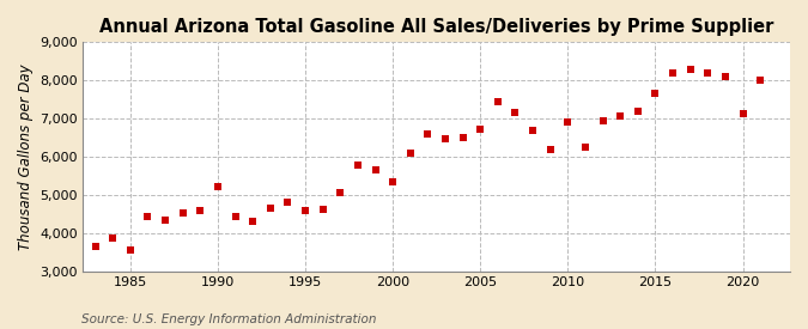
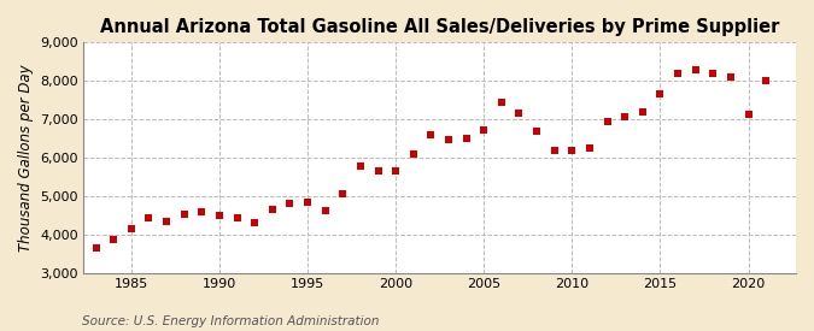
1985: 3,550 -> 4,150
1990: 5,200 -> 4,480
1995: 4,600 -> 4,830
2000: 5,350 -> 5,650
2010: 6,900 -> 6,200
